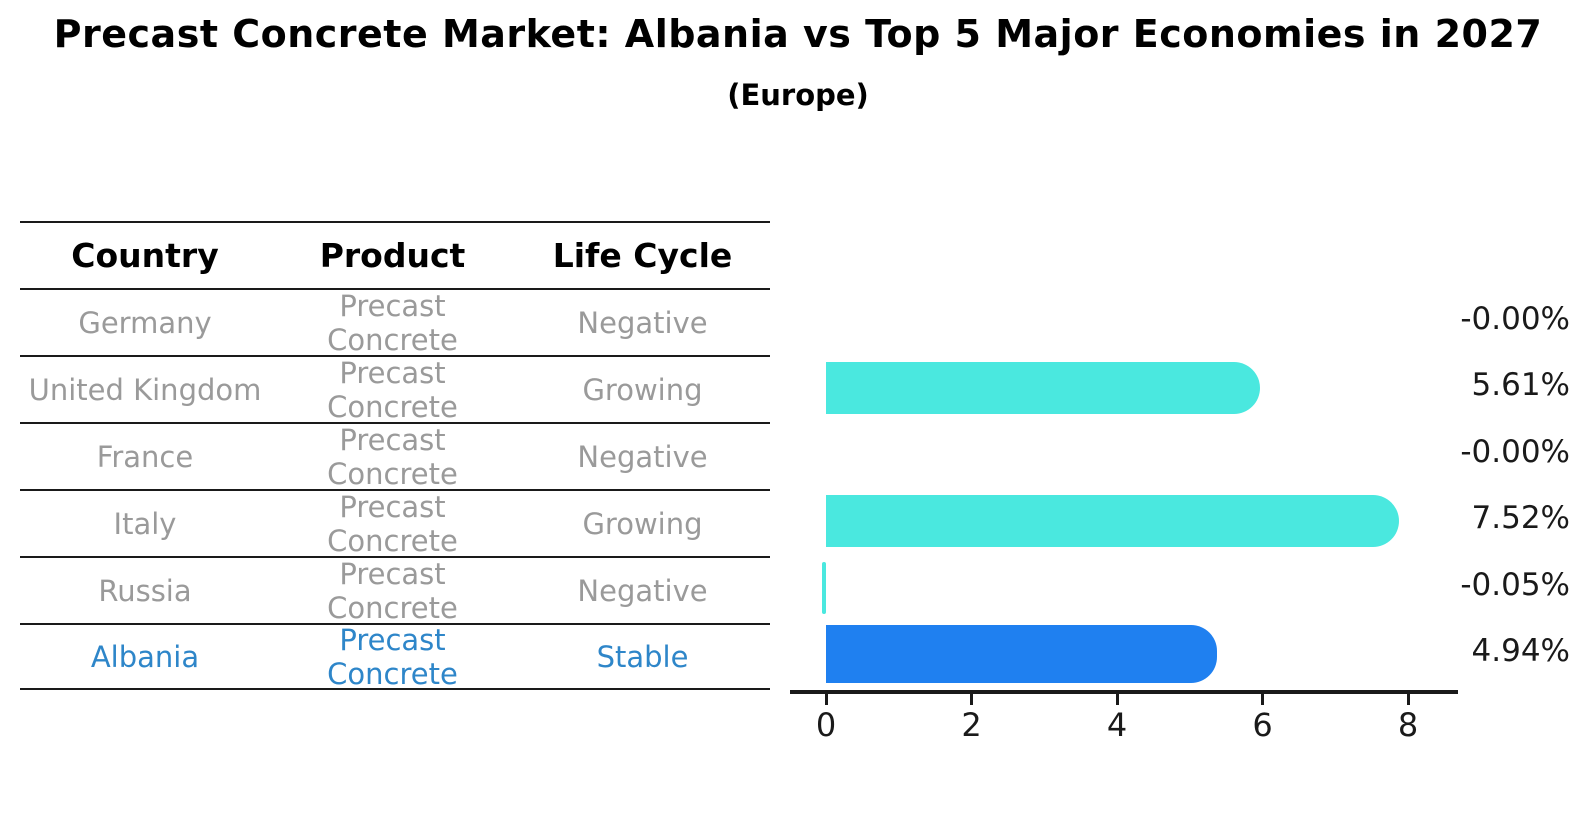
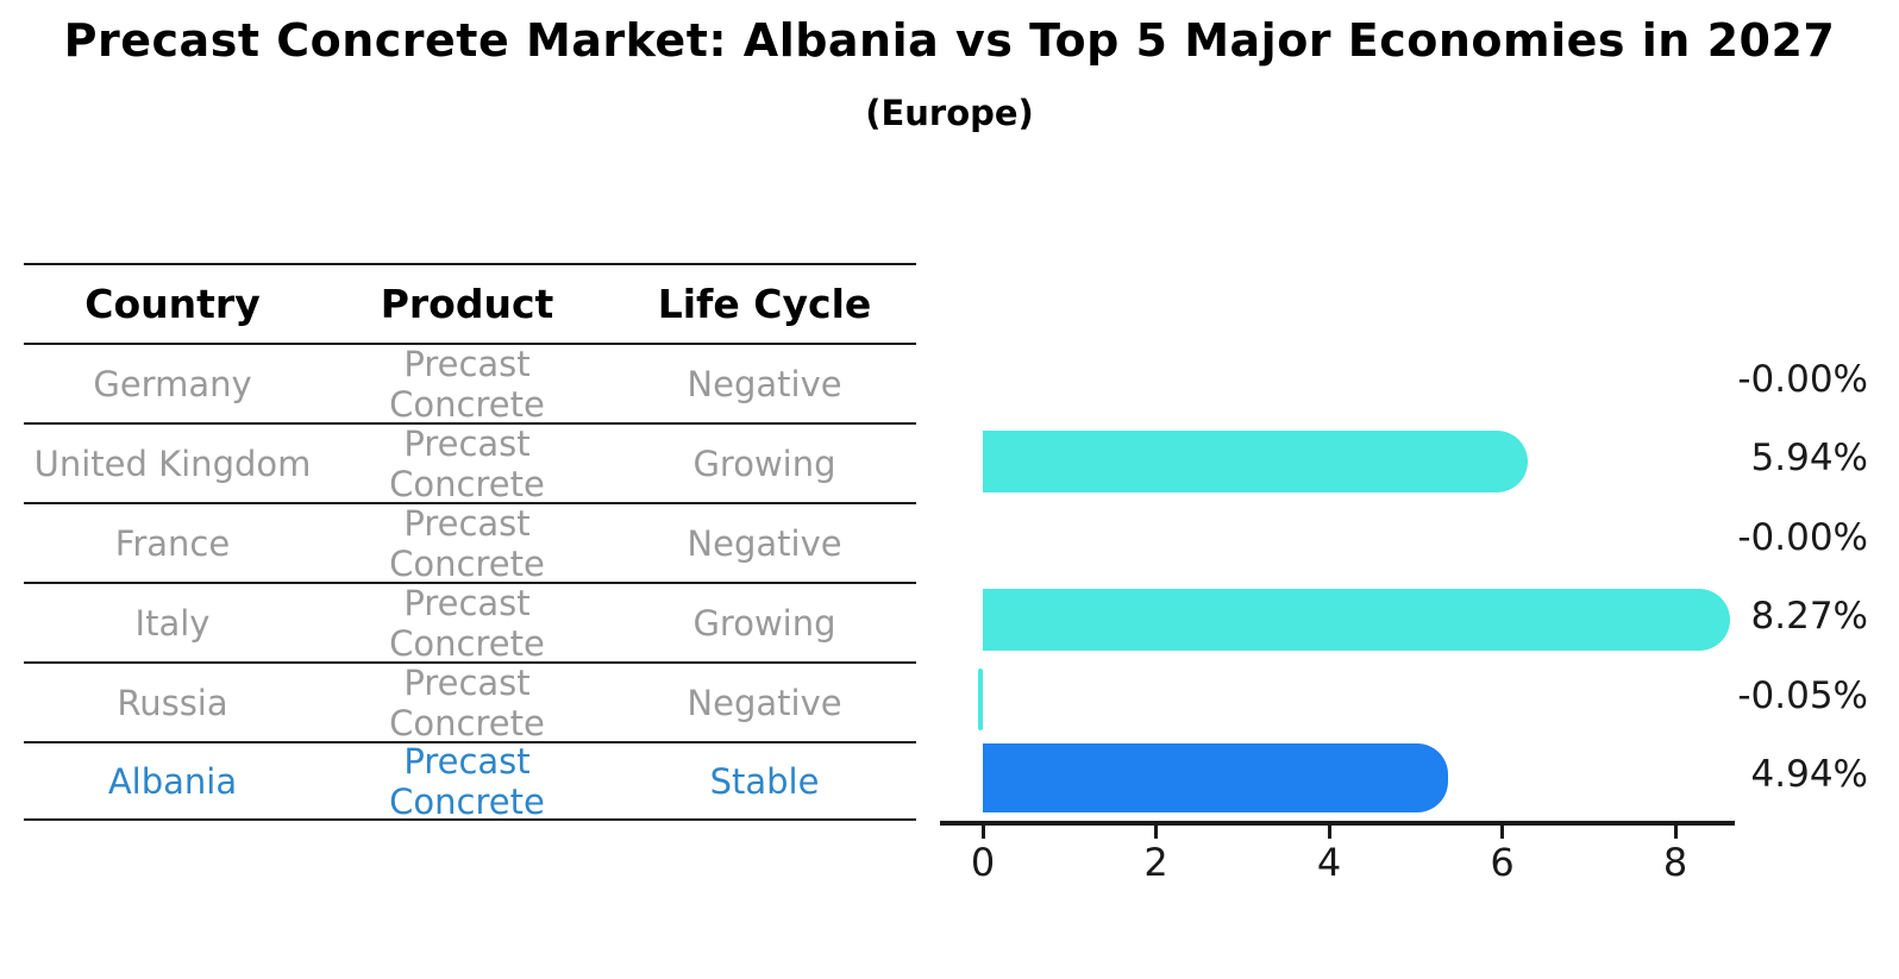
United Kingdom: 5.61% -> 5.94%
Italy: 7.52% -> 8.27%
